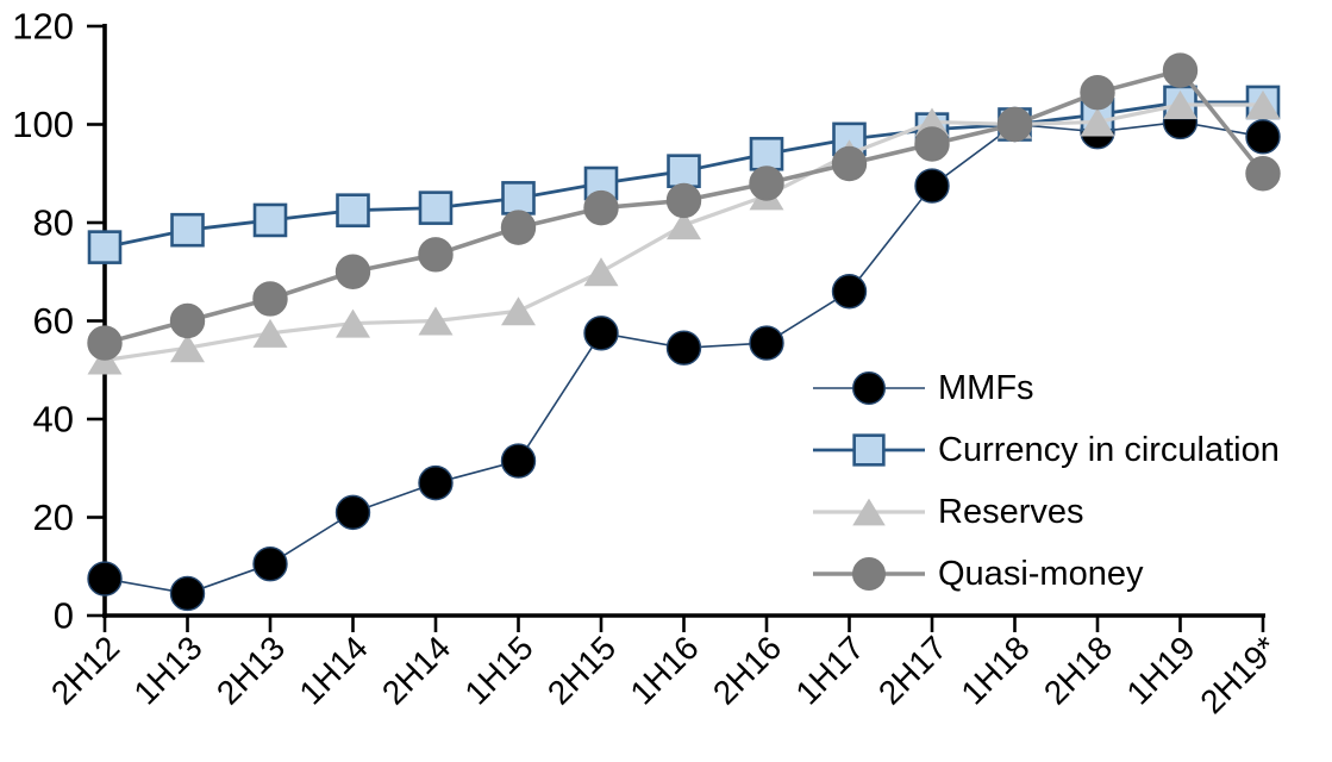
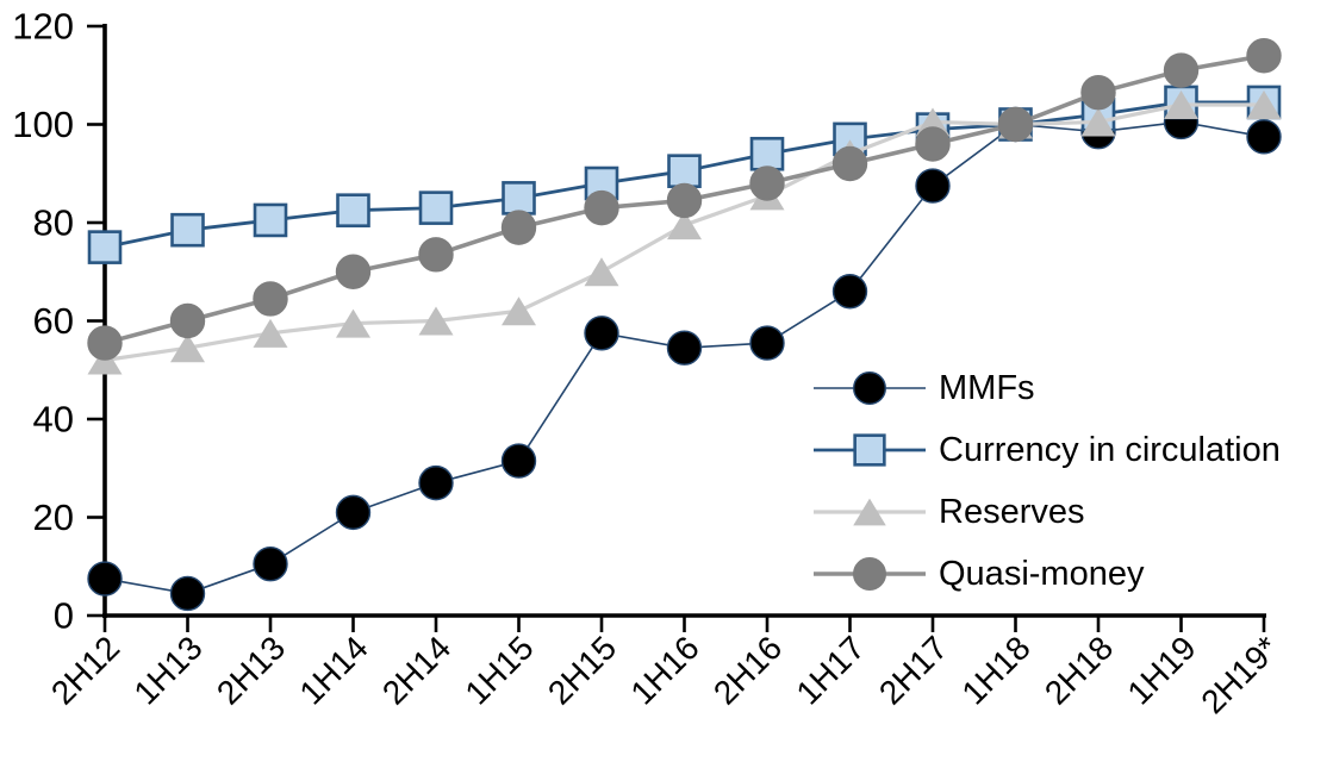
Quasi-money/2H19*: 90 -> 114
